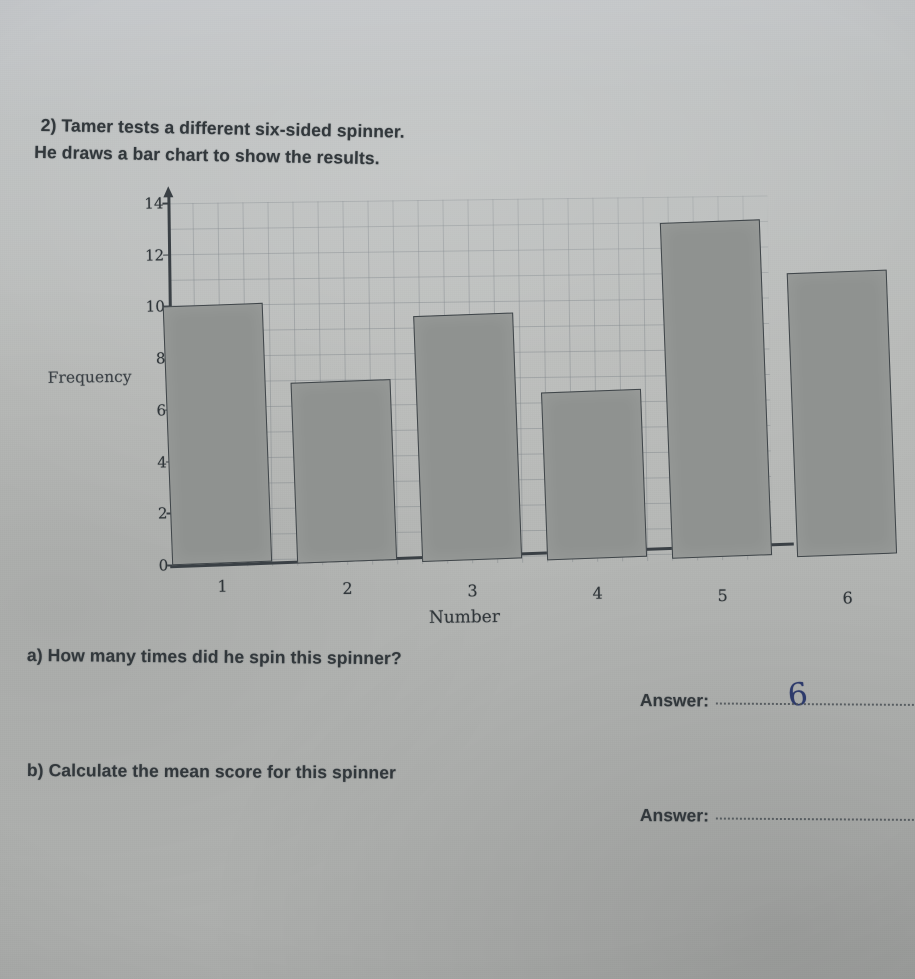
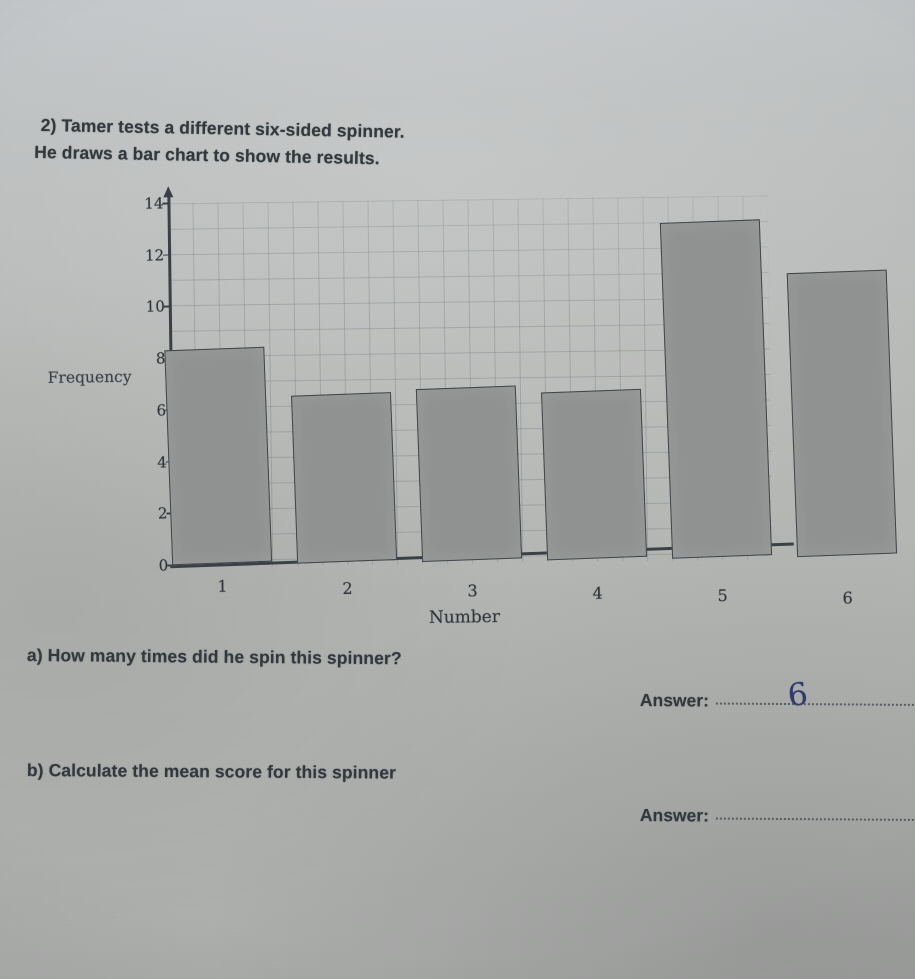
1: 10.0 -> 8.3
2: 7.0 -> 6.5
3: 9.5 -> 6.7
